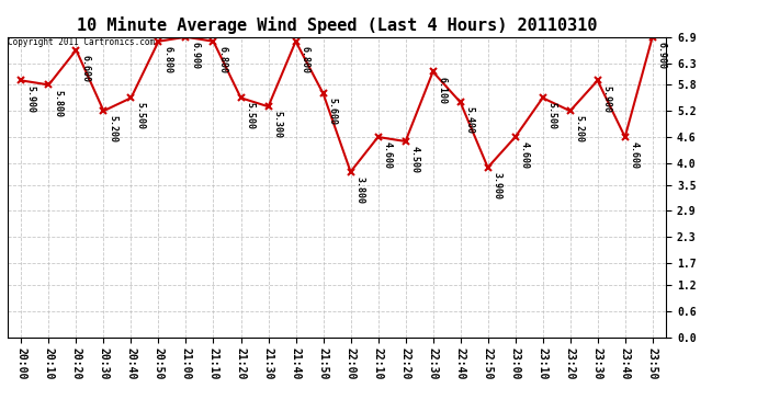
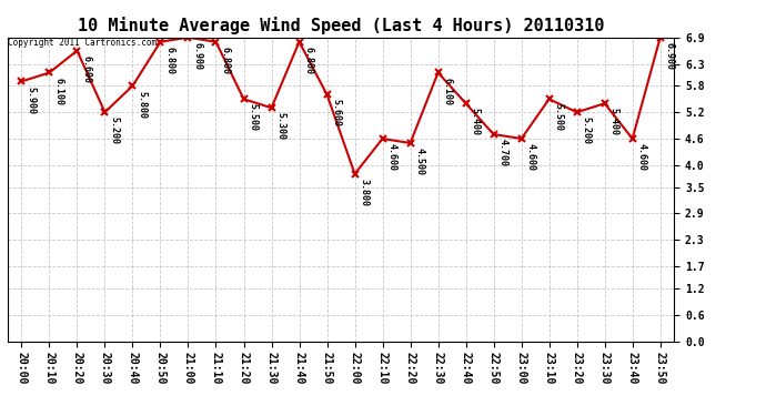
20:10: 5.800 -> 6.100
20:40: 5.500 -> 5.800
22:50: 3.900 -> 4.700
23:30: 5.900 -> 5.400
